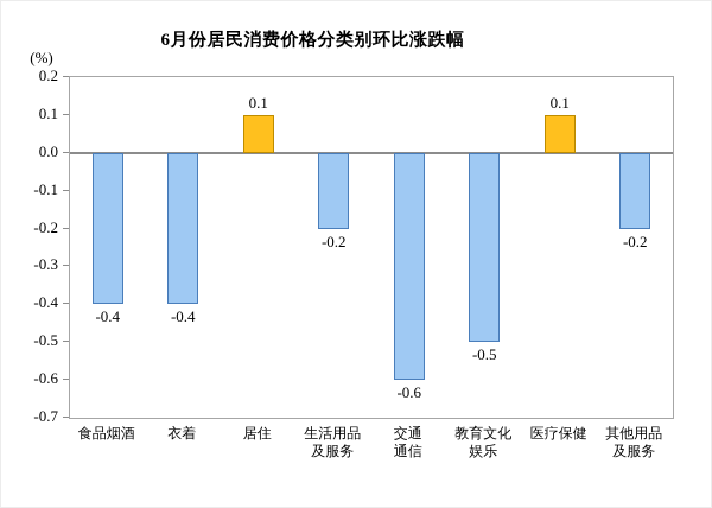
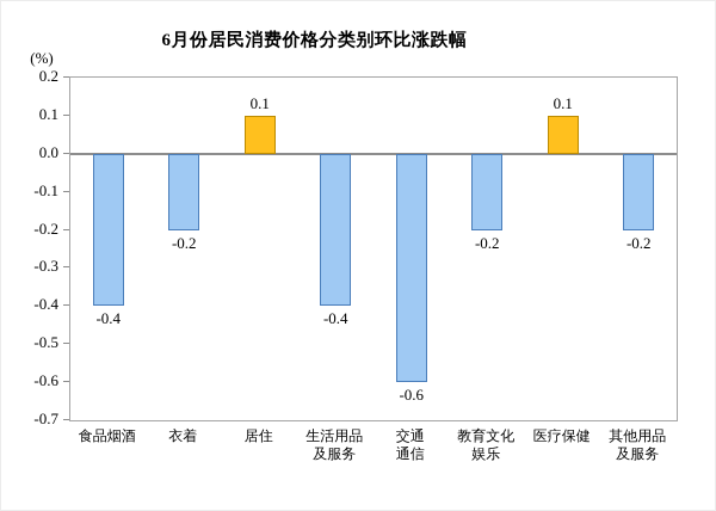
衣着: -0.4 -> -0.2
生活用品及服务: -0.2 -> -0.4
教育文化娱乐: -0.5 -> -0.2
